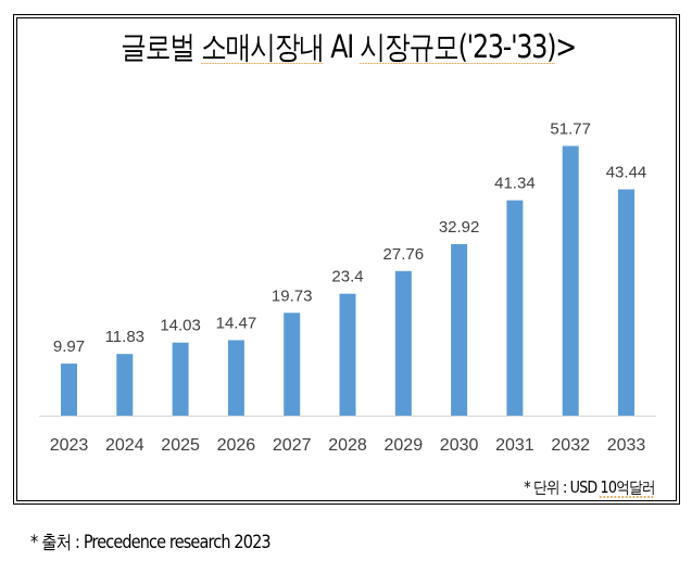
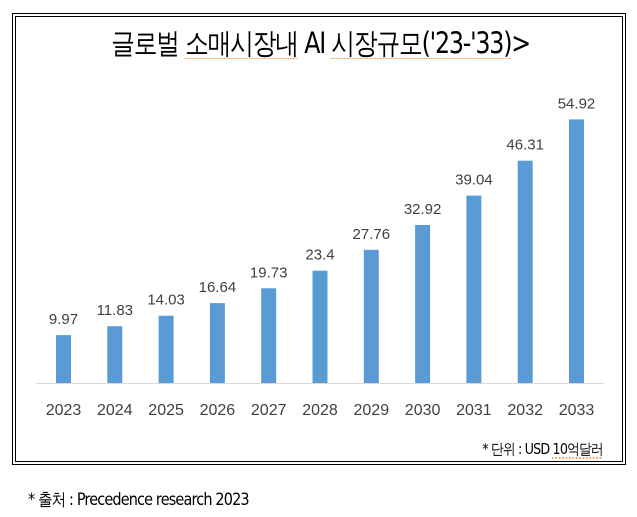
2026: 14.47 -> 16.64
2031: 41.34 -> 39.04
2032: 51.77 -> 46.31
2033: 43.44 -> 54.92
